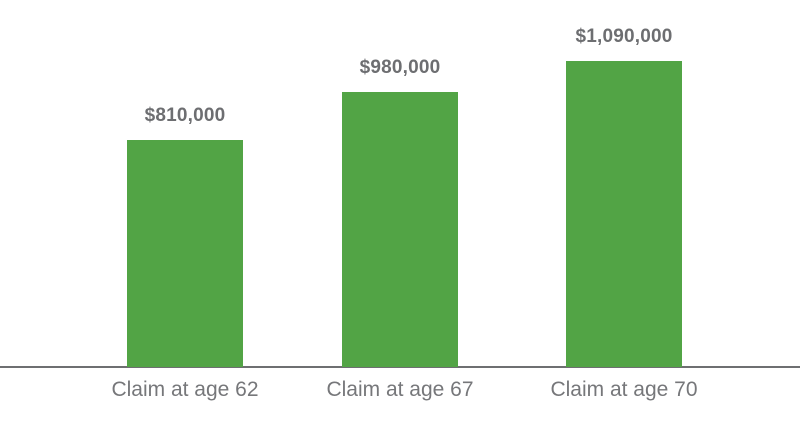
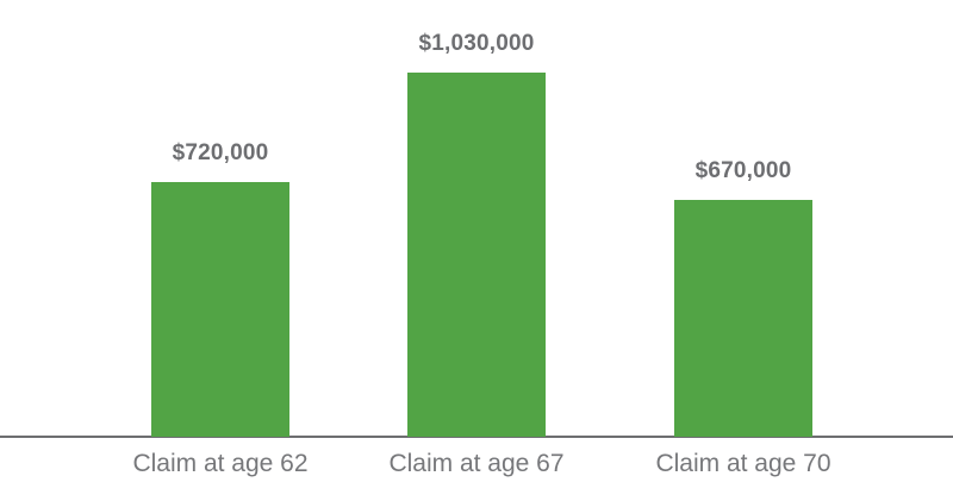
Claim at age 62: $810,000 -> $720,000
Claim at age 67: $980,000 -> $1,030,000
Claim at age 70: $1,090,000 -> $670,000
